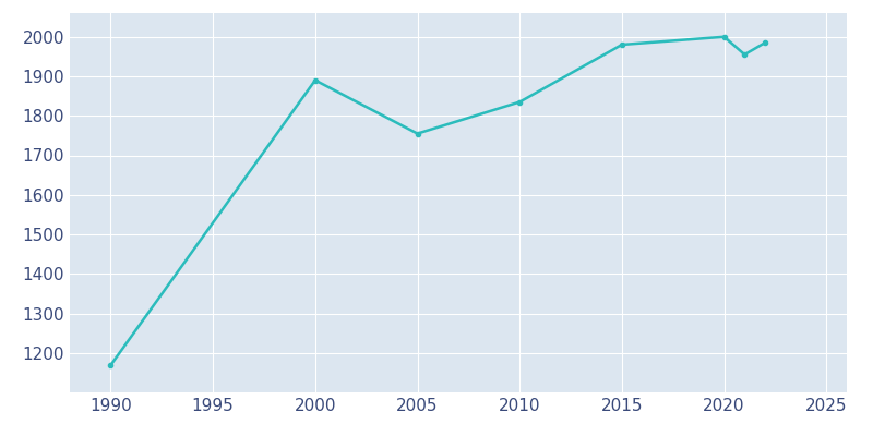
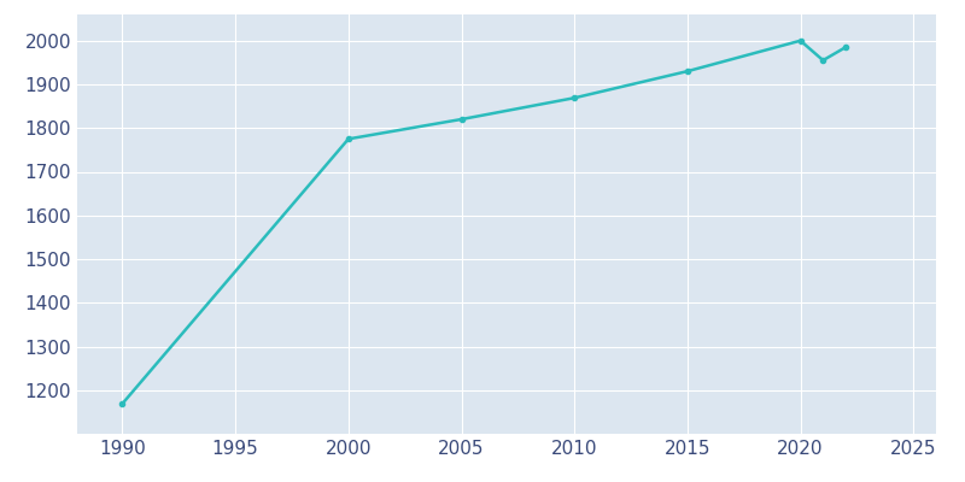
2000: 1890 -> 1775
2005: 1755 -> 1820
2010: 1835 -> 1869
2015: 1980 -> 1930
